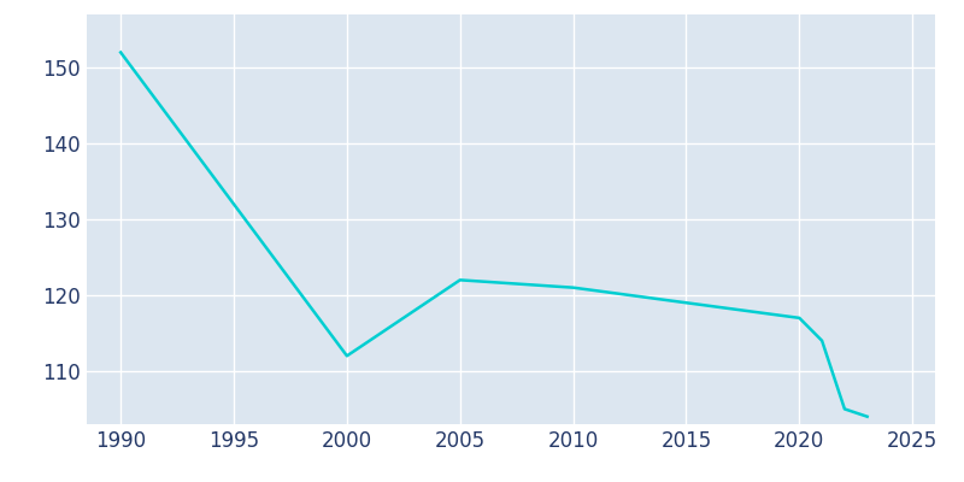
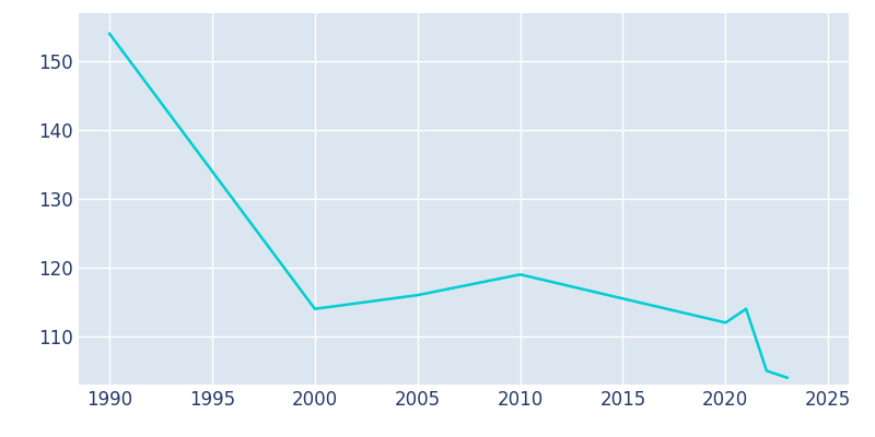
1990: 152 -> 154
2000: 112 -> 114
2005: 122 -> 116
2010: 121 -> 119
2020: 117 -> 112
